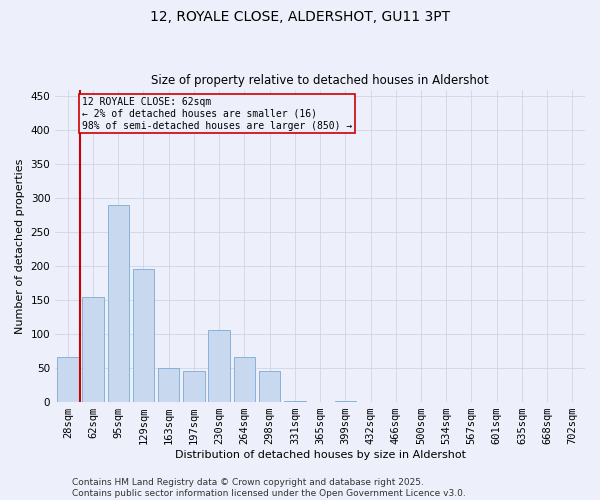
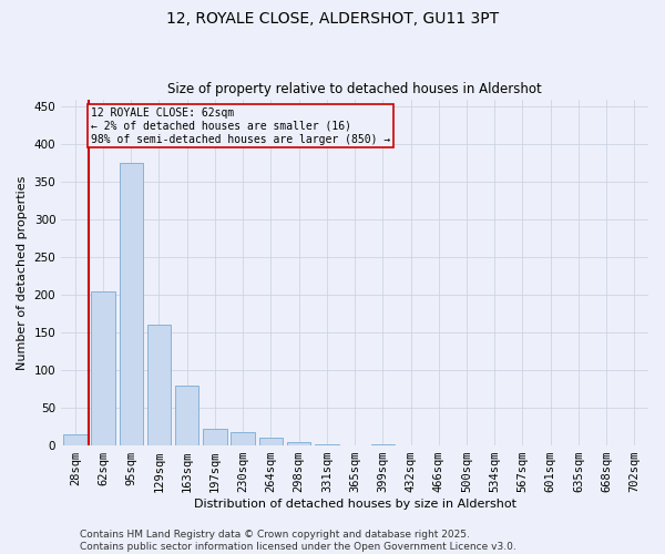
28sqm: 66 -> 15
62sqm: 154 -> 205
95sqm: 290 -> 375
129sqm: 196 -> 160
163sqm: 50 -> 80
197sqm: 46 -> 22
230sqm: 106 -> 18
264sqm: 66 -> 10
298sqm: 46 -> 5
